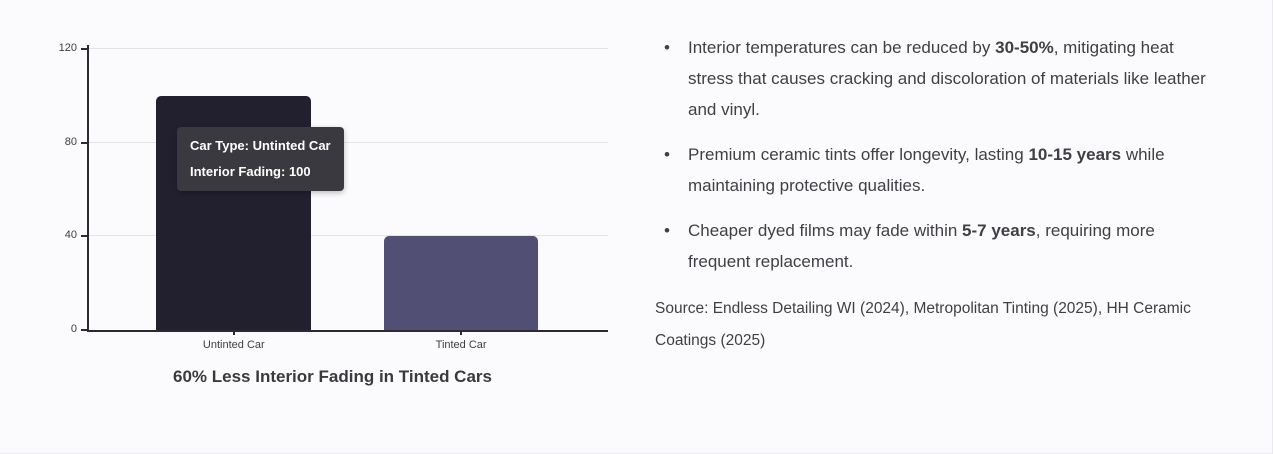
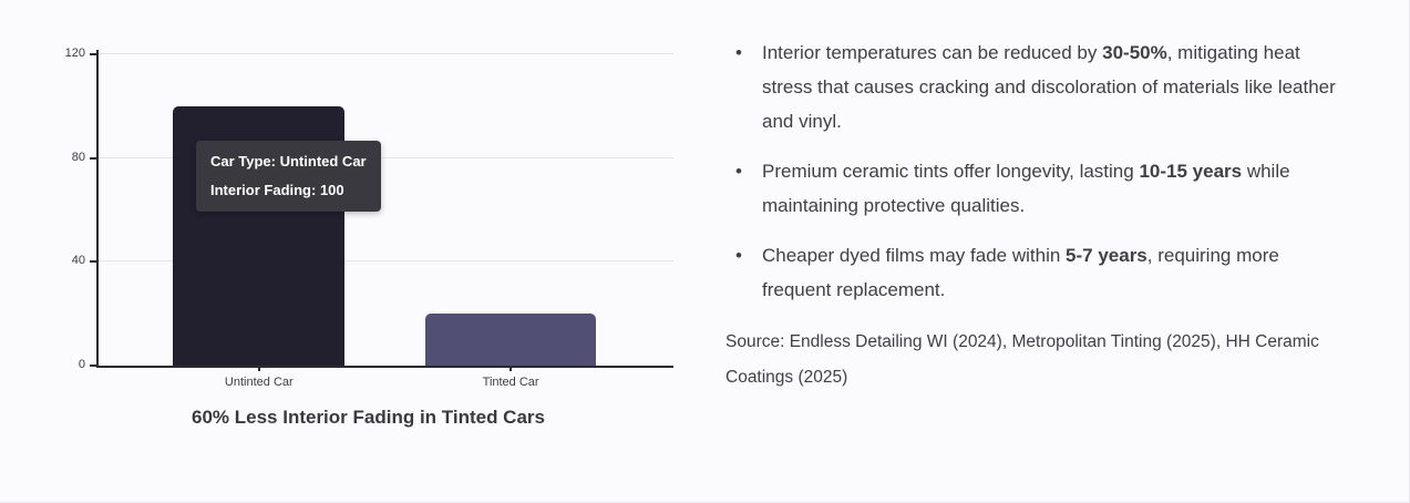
Tinted Car: 40 -> 20
